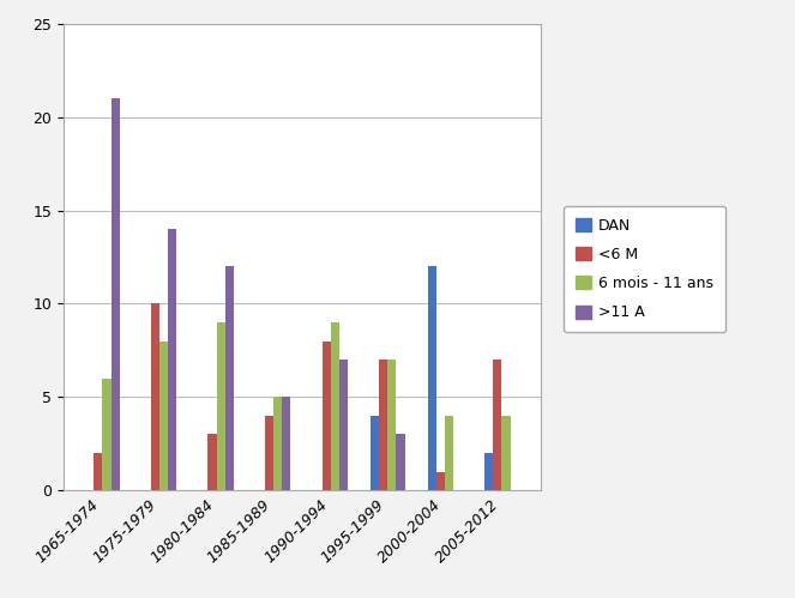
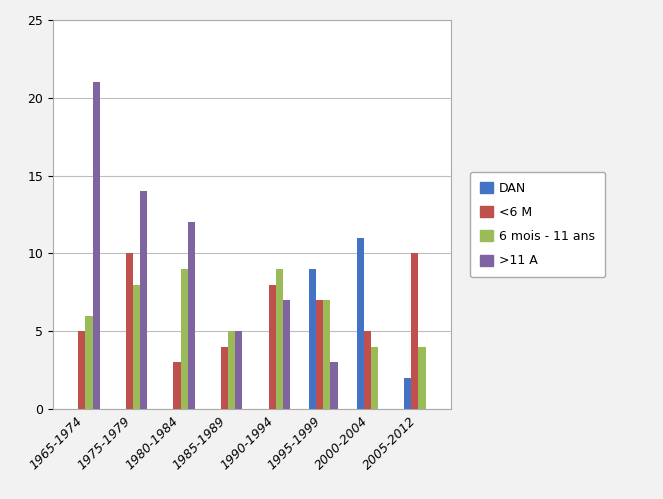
<6 M/1965-1974: 2 -> 5
DAN/1995-1999: 4 -> 9
DAN/2000-2004: 12 -> 11
<6 M/2000-2004: 1 -> 5
<6 M/2005-2012: 7 -> 10
